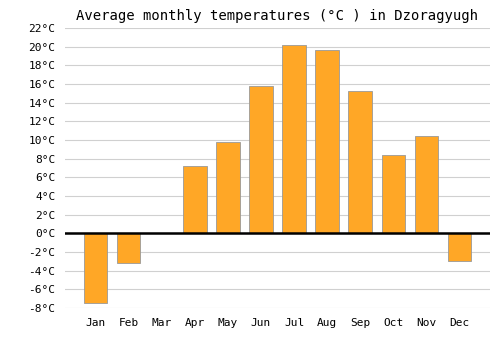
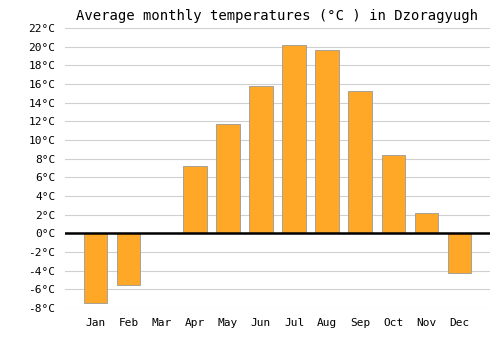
Feb: -3.2°C -> -5.5°C
May: 9.8°C -> 11.7°C
Nov: 10.4°C -> 2.2°C
Dec: -3.0°C -> -4.3°C
